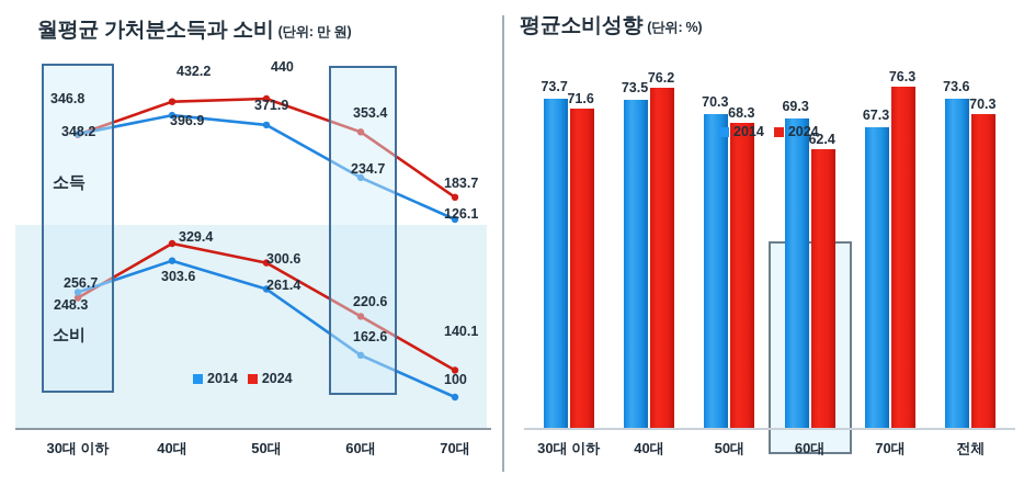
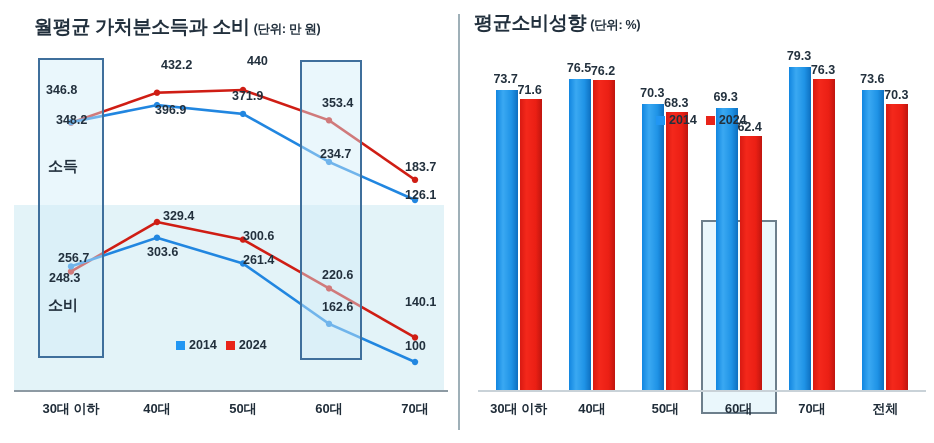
평균소비성향 (단위: %)/2014/40대: 73.5 -> 76.5
평균소비성향 (단위: %)/2014/70대: 67.3 -> 79.3
